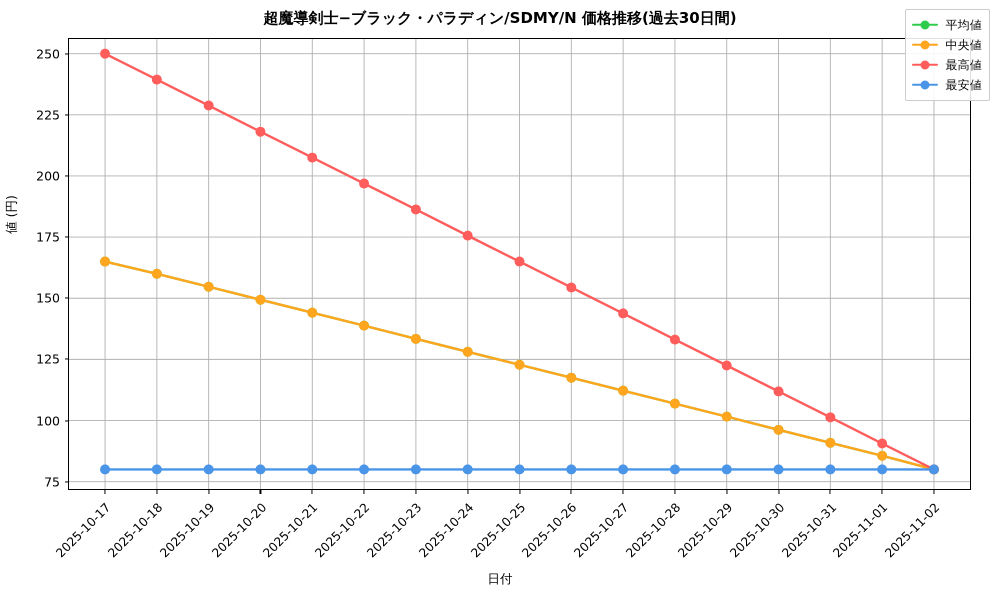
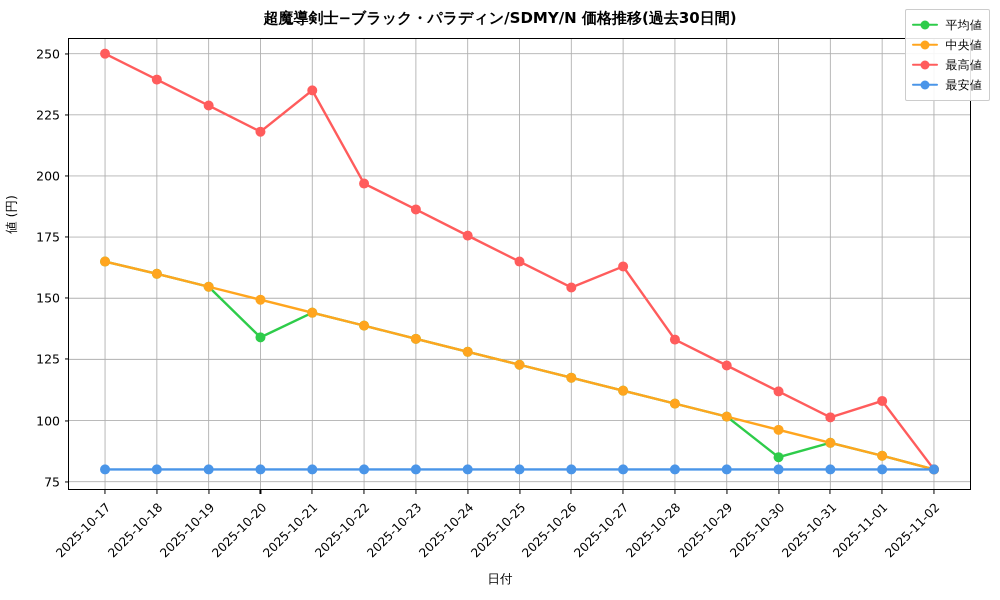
平均値/2025-10-20: 149 -> 134
最高値/2025-10-21: 208 -> 235
最高値/2025-10-27: 144 -> 163
平均値/2025-10-30: 96 -> 85
最高値/2025-11-01: 91 -> 108
